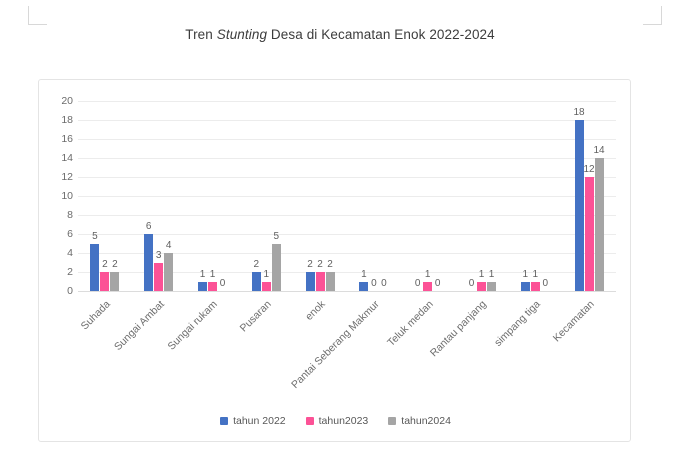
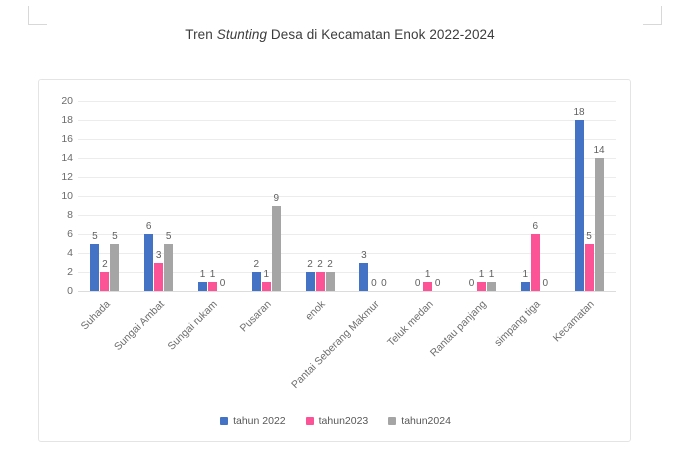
tahun2024/Suhada: 2 -> 5
tahun2024/Sungai Ambat: 4 -> 5
tahun2024/Pusaran: 5 -> 9
tahun 2022/Pantai Seberang Makmur: 1 -> 3
tahun2023/simpang tiga: 1 -> 6
tahun2023/Kecamatan: 12 -> 5
